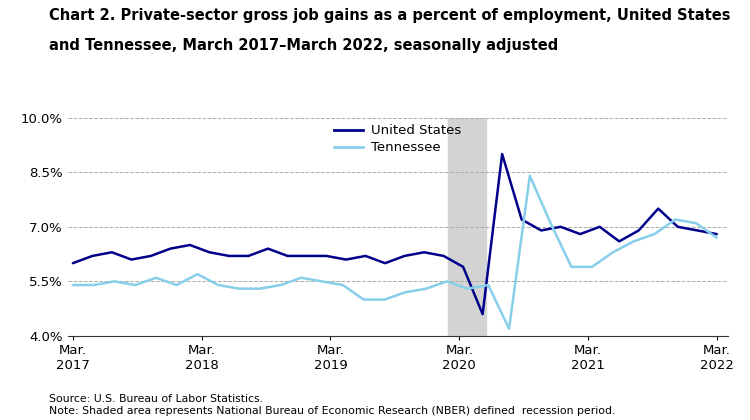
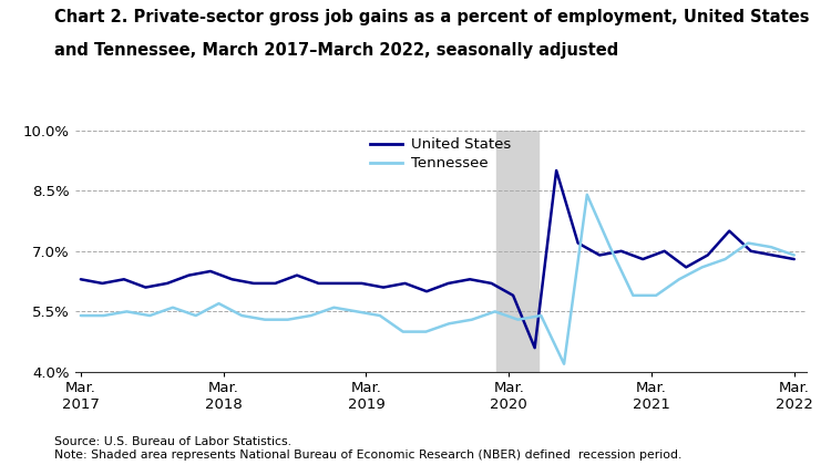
United States/Mar. 2017: 6.0% -> 6.3%
Tennessee/Mar. 2022: 6.7% -> 6.9%
